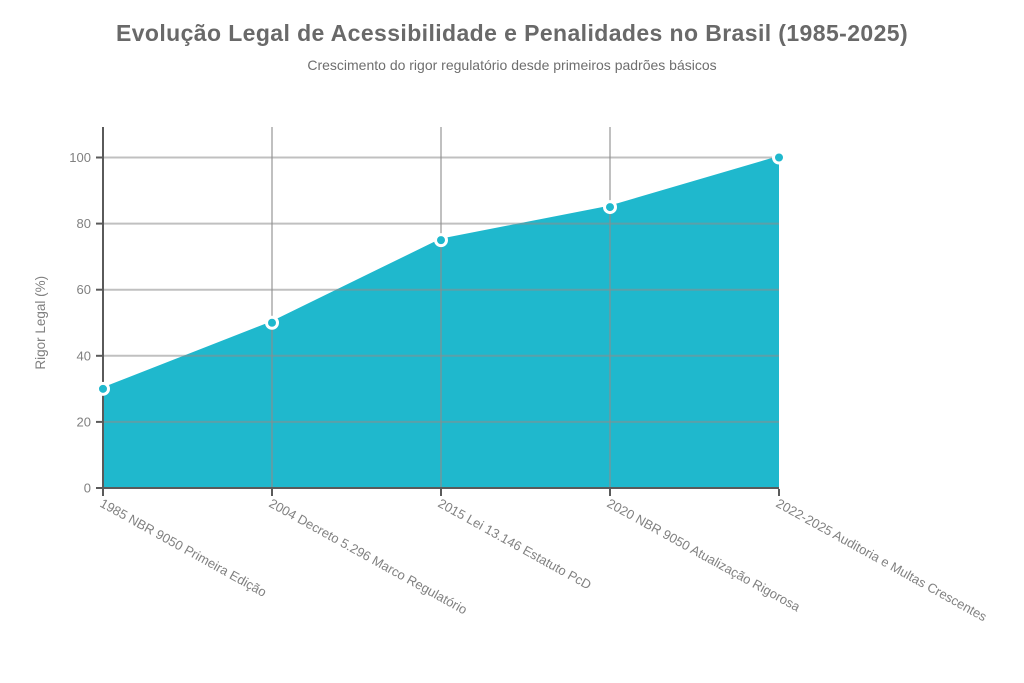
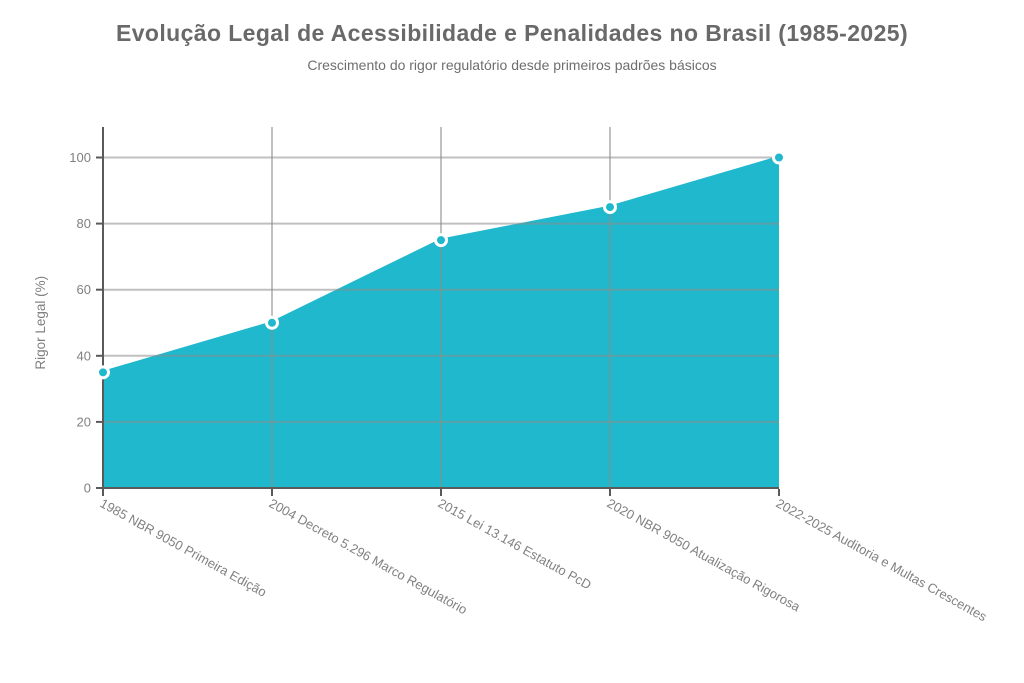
1985 NBR 9050 Primeira Edição: 30 -> 35
